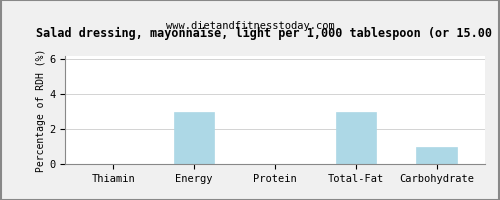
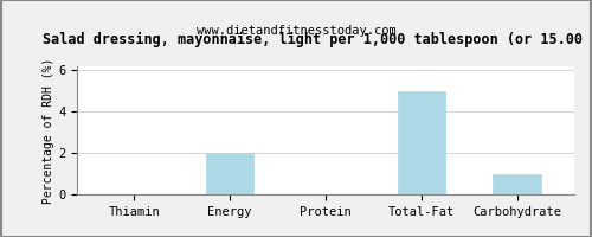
Energy: 3 -> 2
Total-Fat: 3 -> 5
